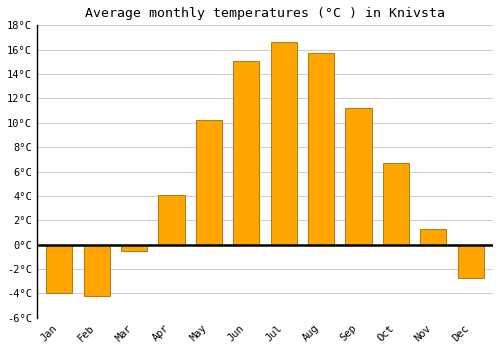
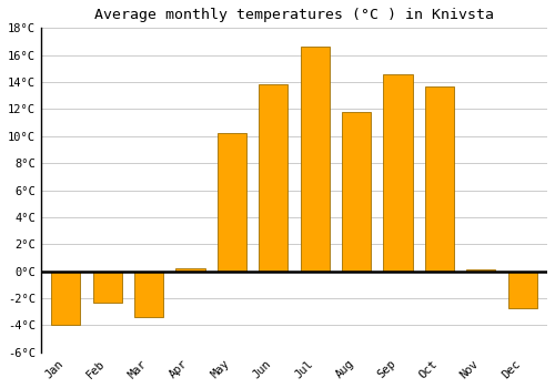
Feb: -4.2°C -> -2.3°C
Mar: -0.5°C -> -3.4°C
Apr: 4.1°C -> 0.2°C
Jun: 15.1°C -> 13.8°C
Aug: 15.7°C -> 11.8°C
Sep: 11.2°C -> 14.6°C
Oct: 6.7°C -> 13.7°C
Nov: 1.3°C -> 0.1°C
